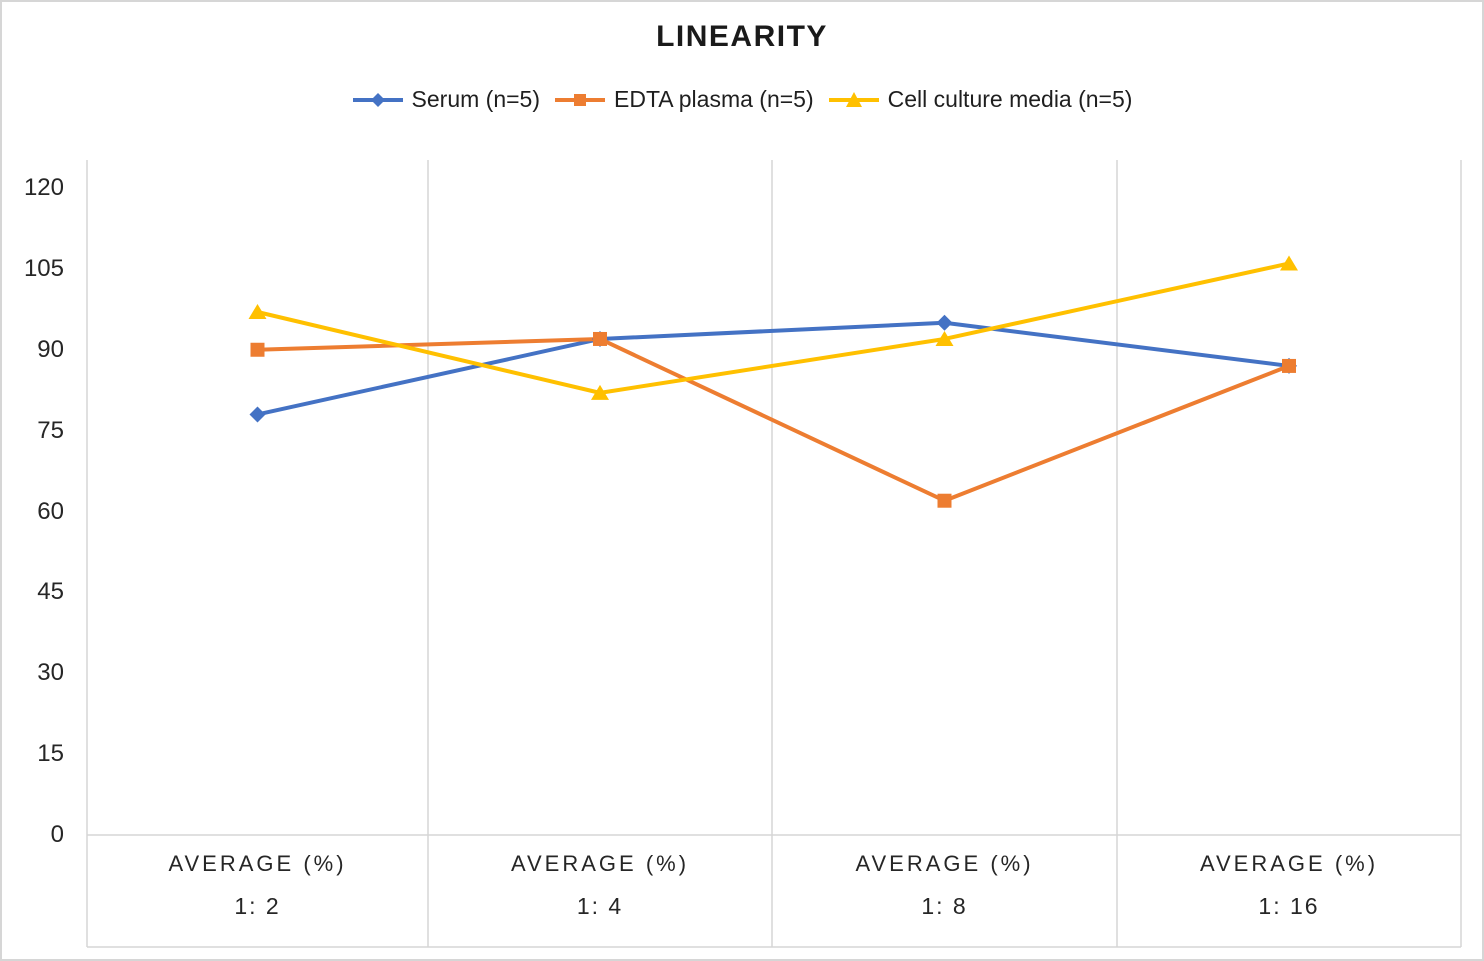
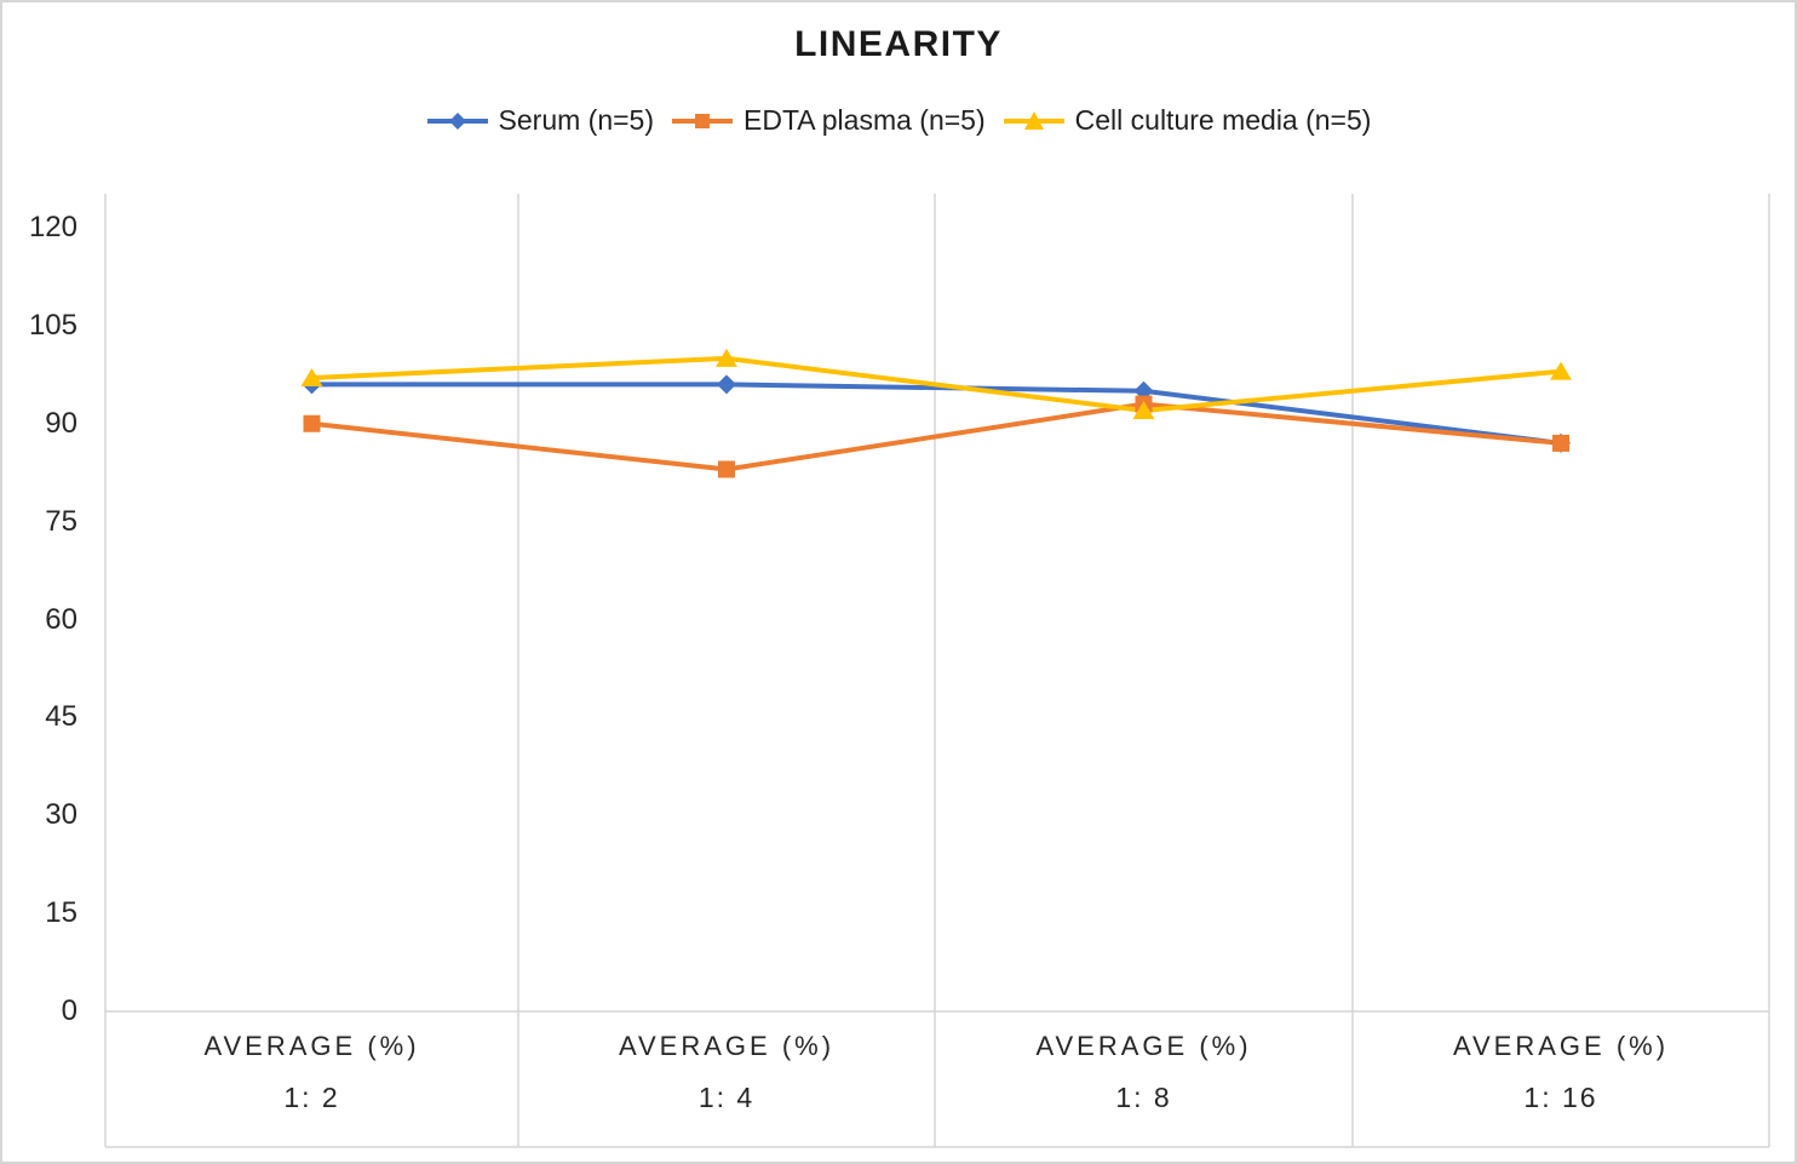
Serum (n=5)/1: 2: 78 -> 96
Serum (n=5)/1: 4: 92 -> 96
EDTA plasma (n=5)/1: 4: 92 -> 83
Cell culture media (n=5)/1: 4: 82 -> 100
EDTA plasma (n=5)/1: 8: 62 -> 93
Cell culture media (n=5)/1: 16: 106 -> 98
